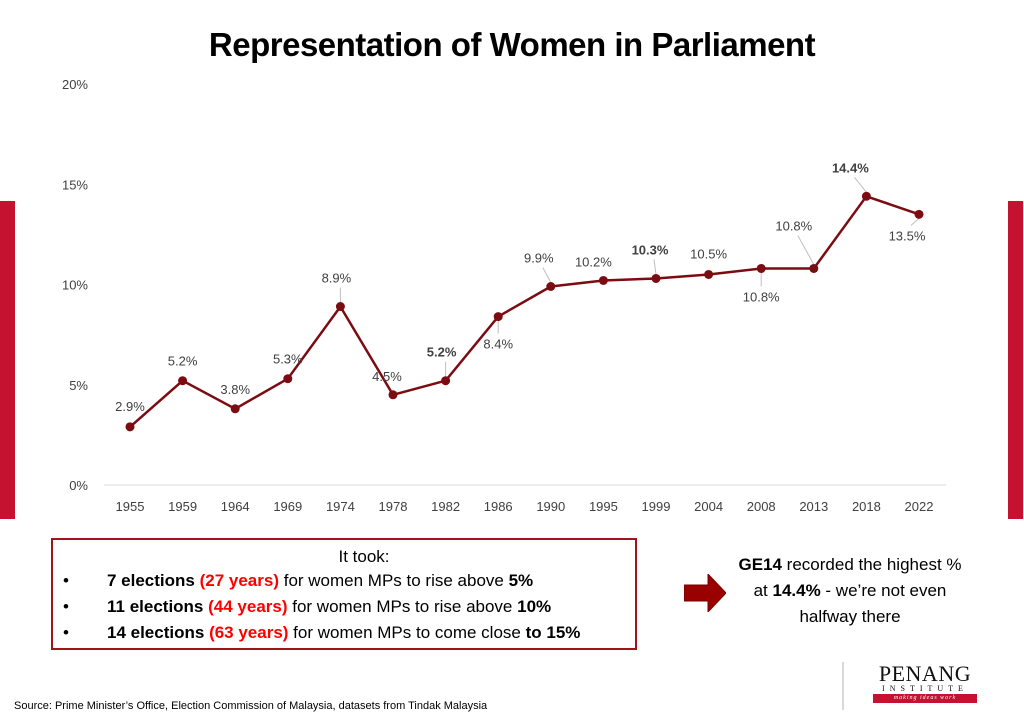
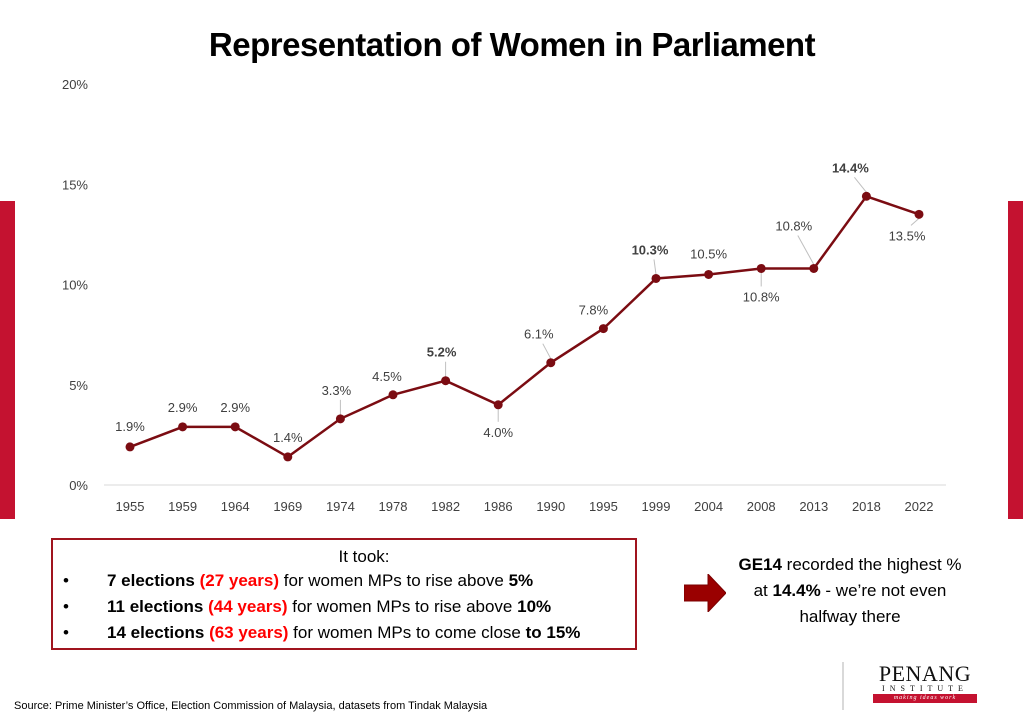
1955: 2.9% -> 1.9%
1959: 5.2% -> 2.9%
1964: 3.8% -> 2.9%
1969: 5.3% -> 1.4%
1974: 8.9% -> 3.3%
1986: 8.4% -> 4.0%
1990: 9.9% -> 6.1%
1995: 10.2% -> 7.8%
